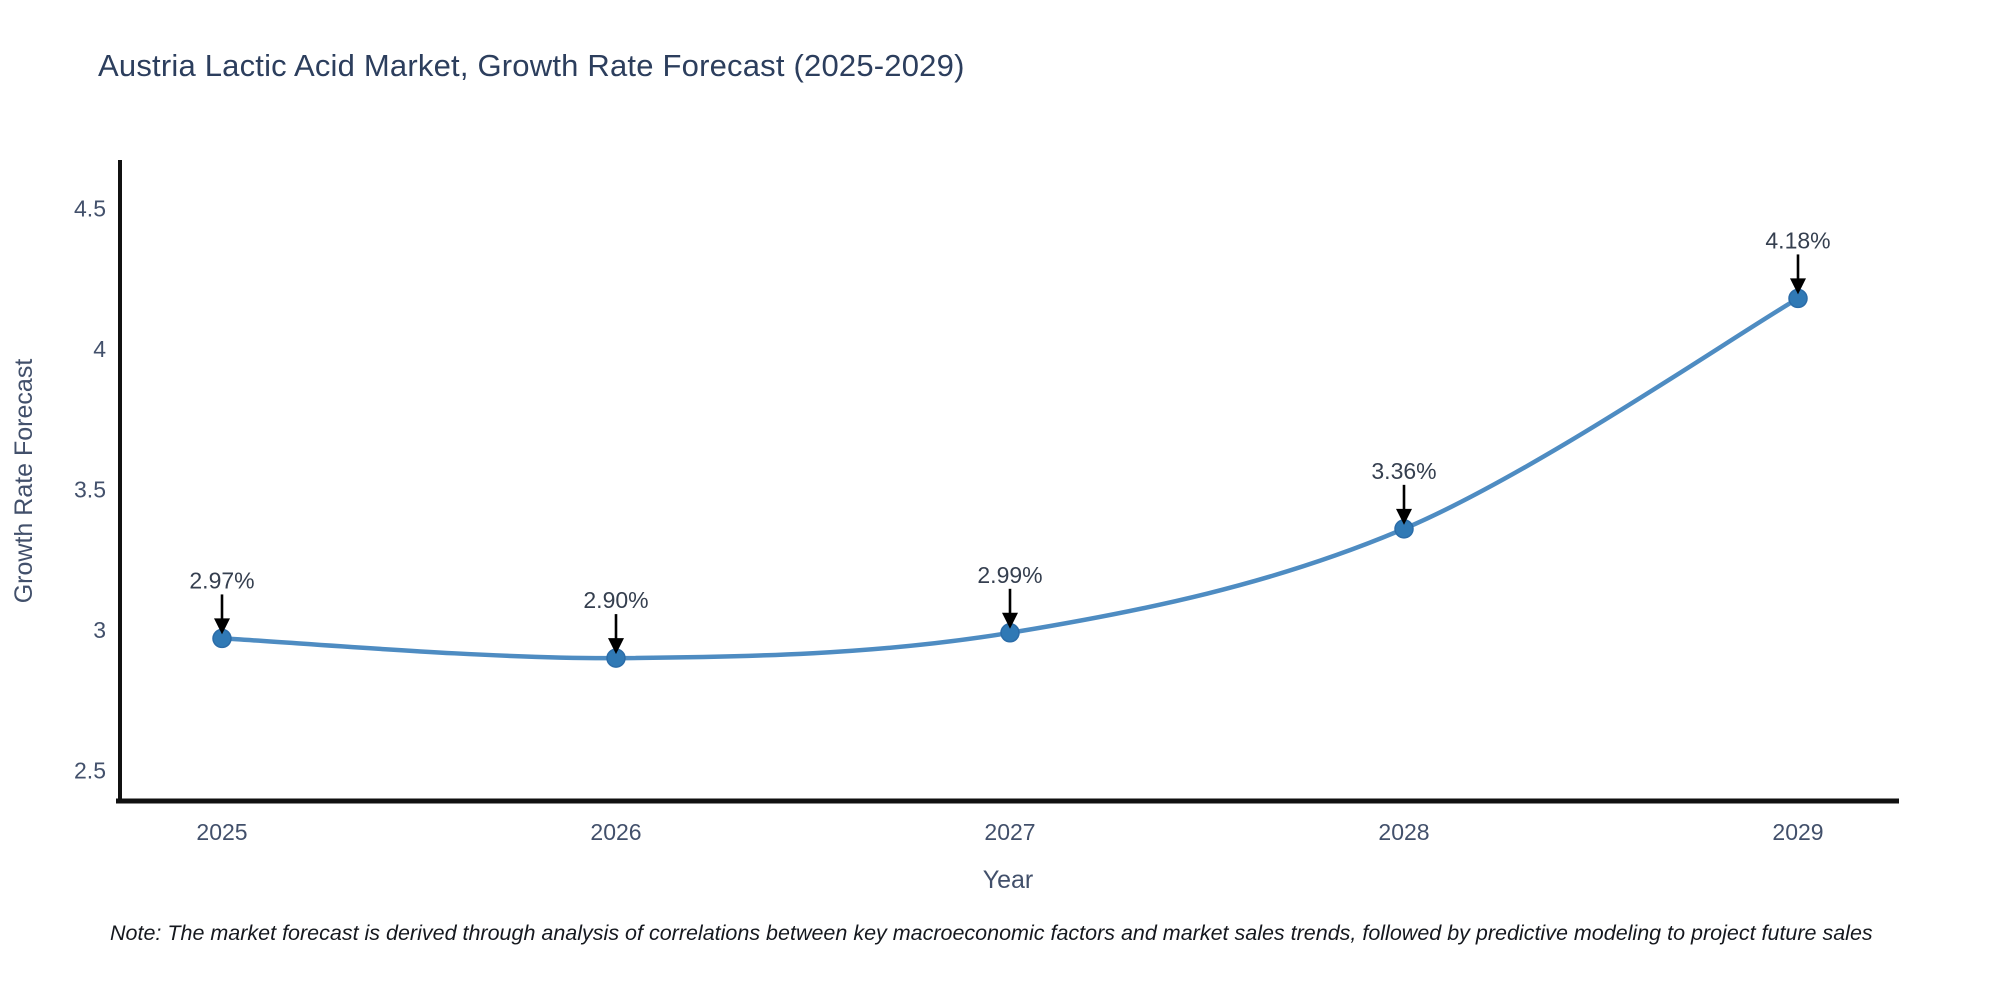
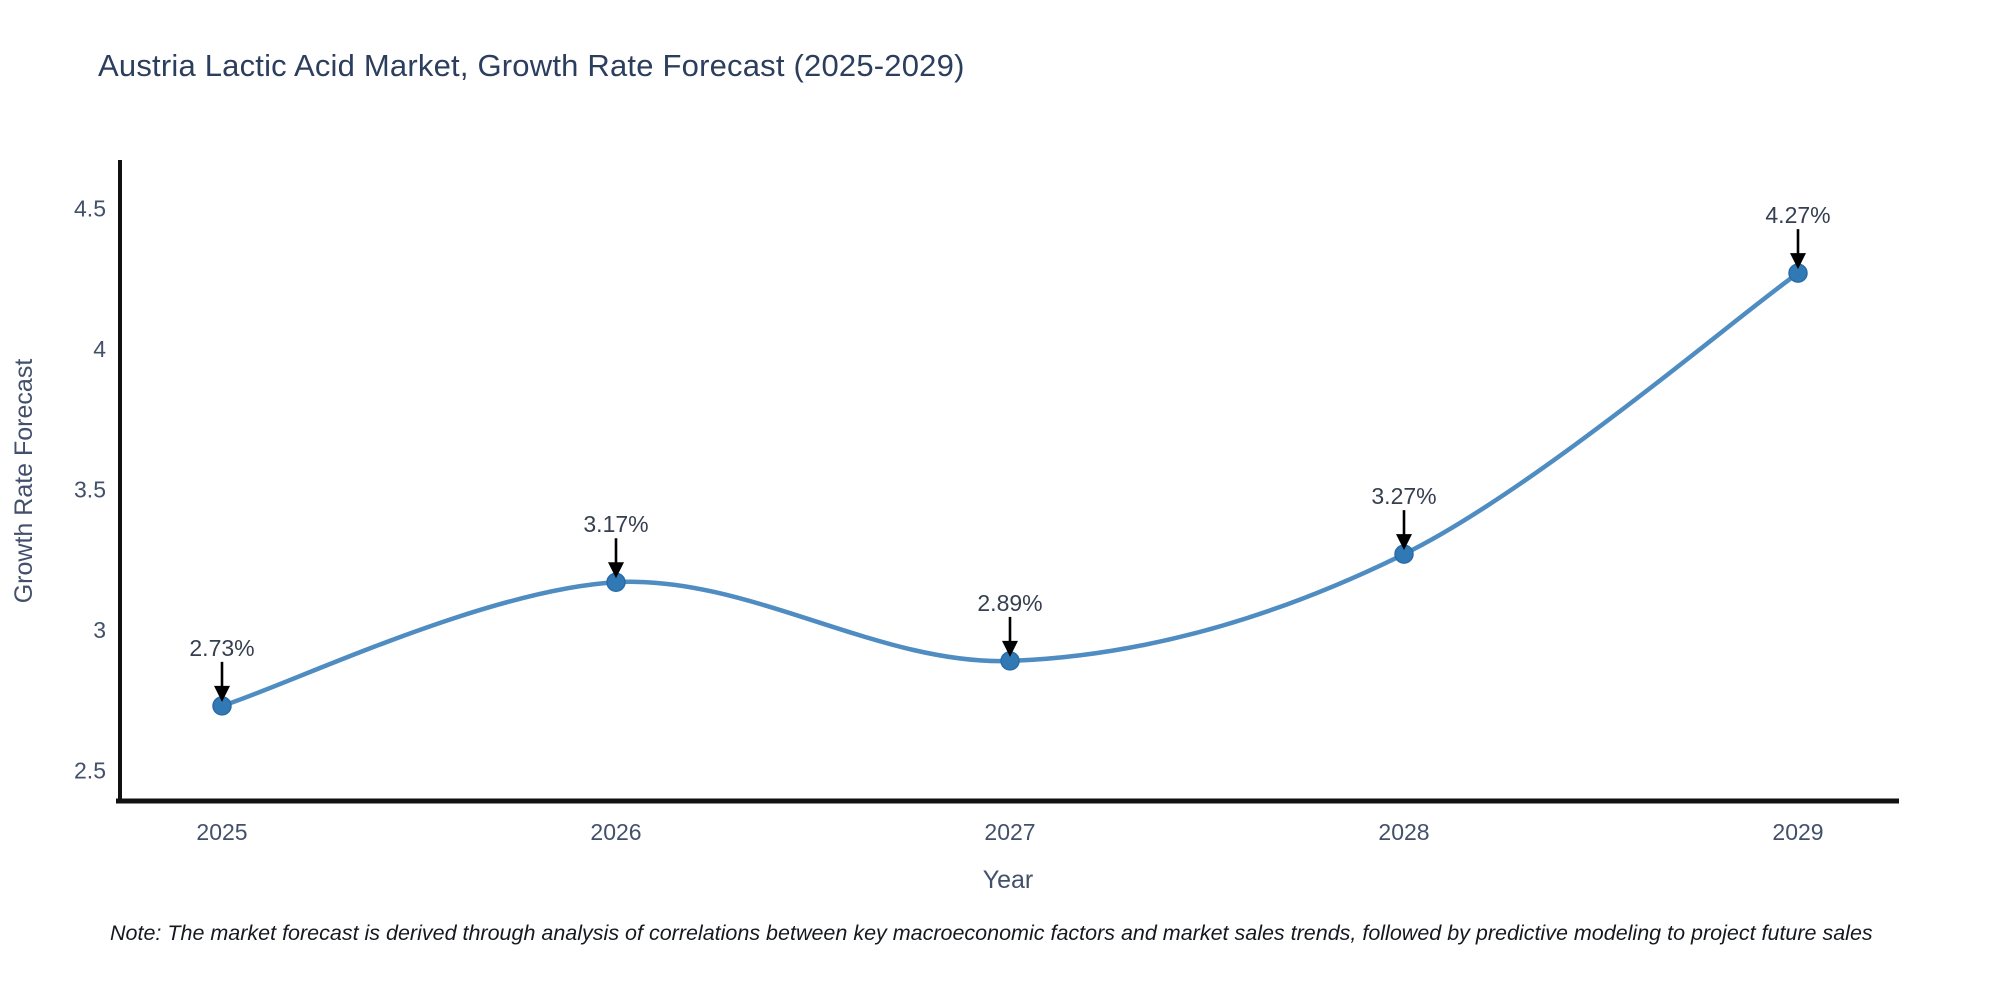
2025: 2.97% -> 2.73%
2026: 2.90% -> 3.17%
2027: 2.99% -> 2.89%
2028: 3.36% -> 3.27%
2029: 4.18% -> 4.27%
